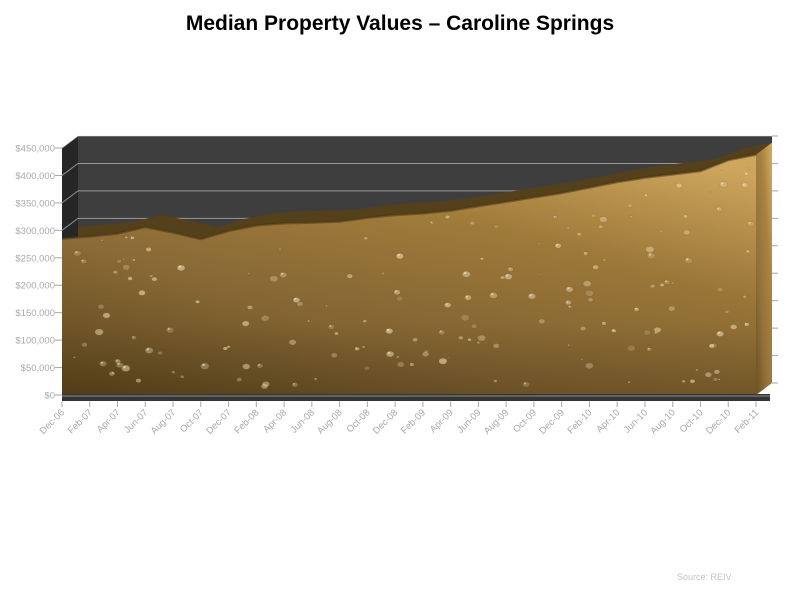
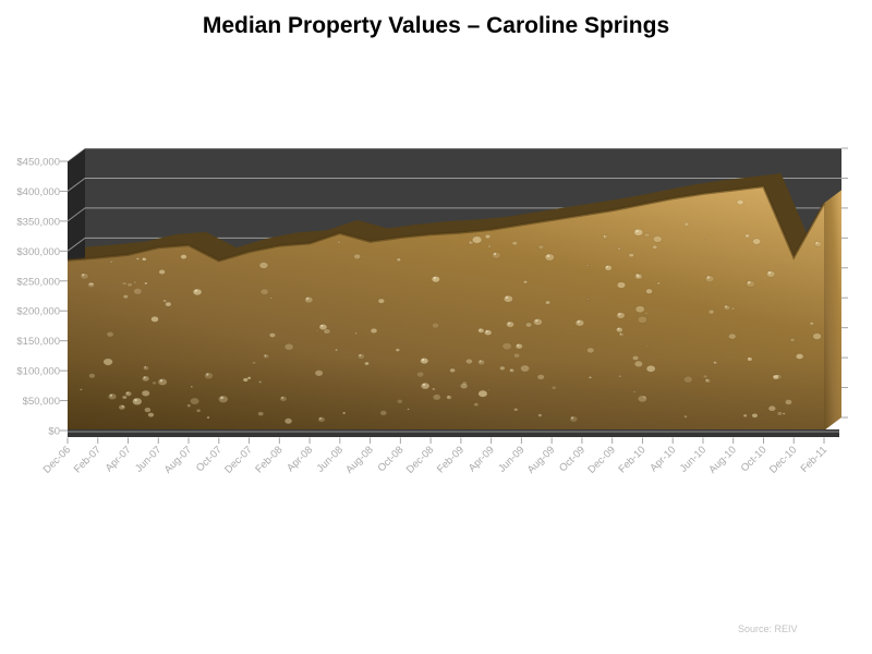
Aug-07: $300000 -> $310000
Jun-08: $310000 -> $330000
Dec-10: $430000 -> $290000
Feb-11: $440000 -> $380000
